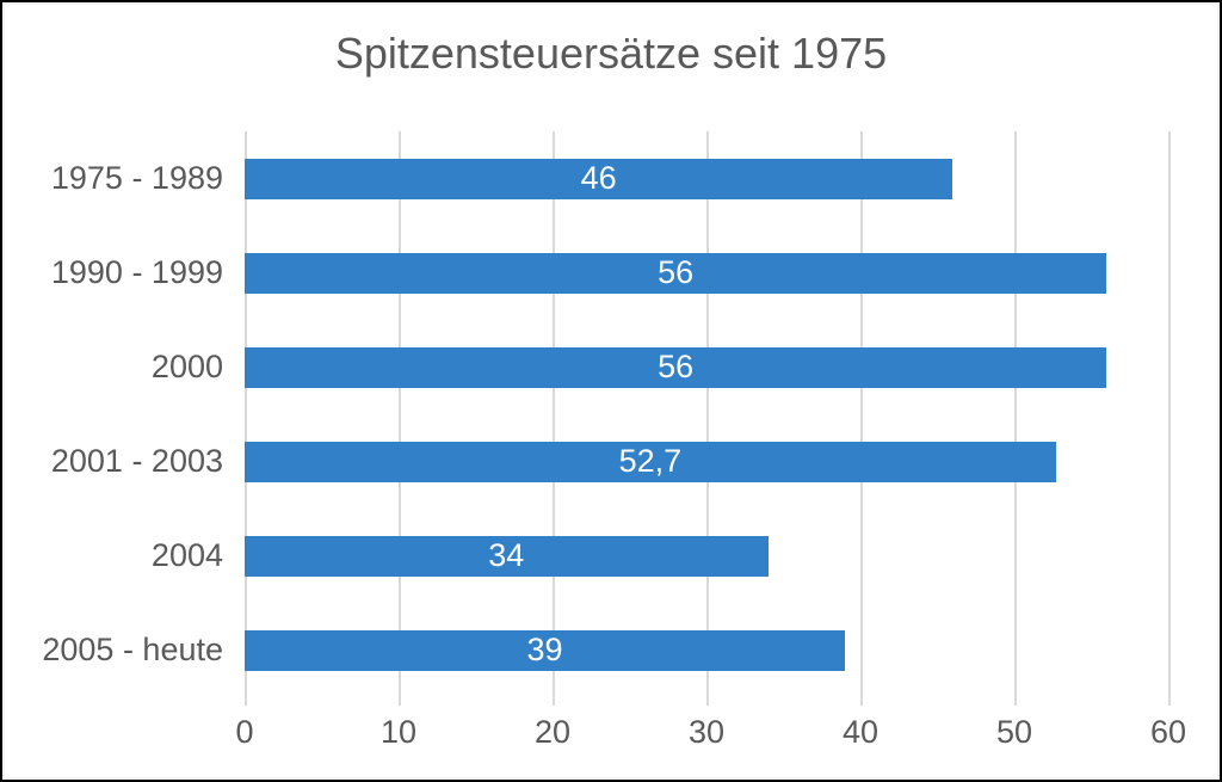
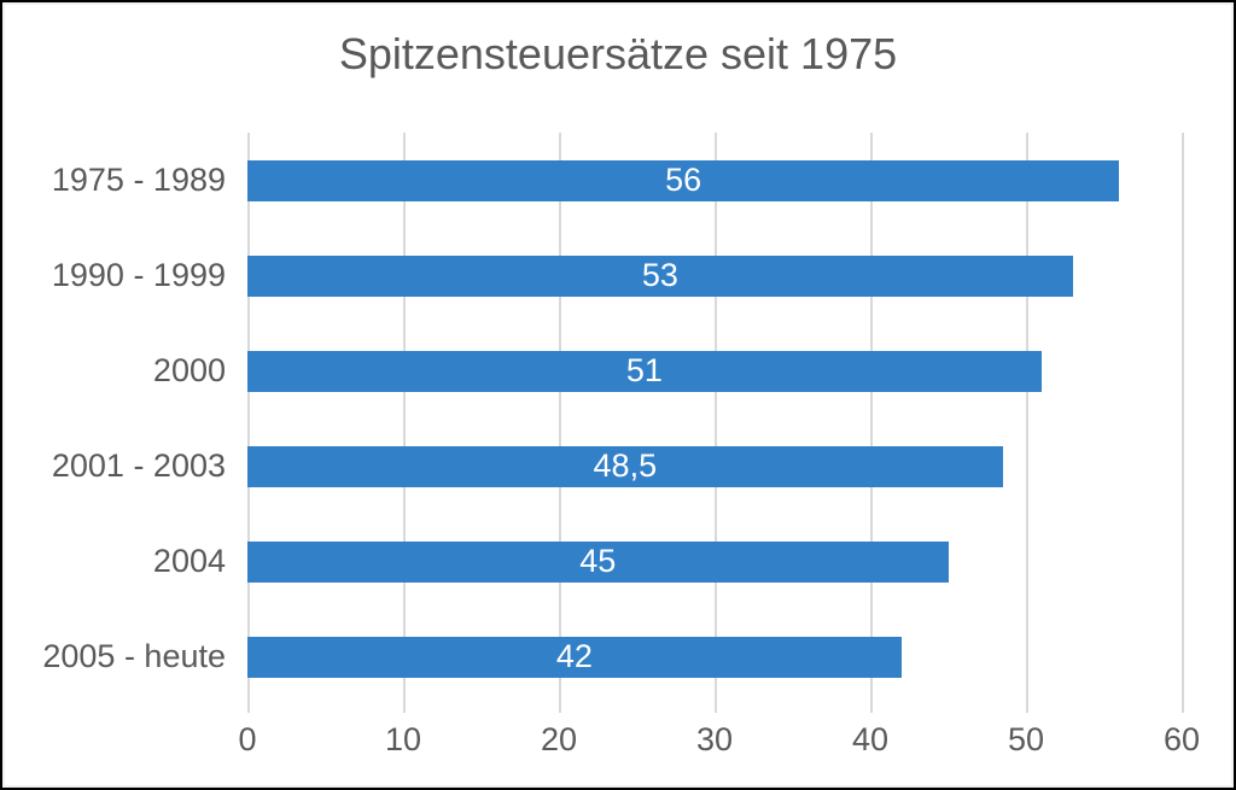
1975 - 1989: 46 -> 56
1990 - 1999: 56 -> 53
2000: 56 -> 51
2001 - 2003: 52,7 -> 48,5
2004: 34 -> 45
2005 - heute: 39 -> 42
